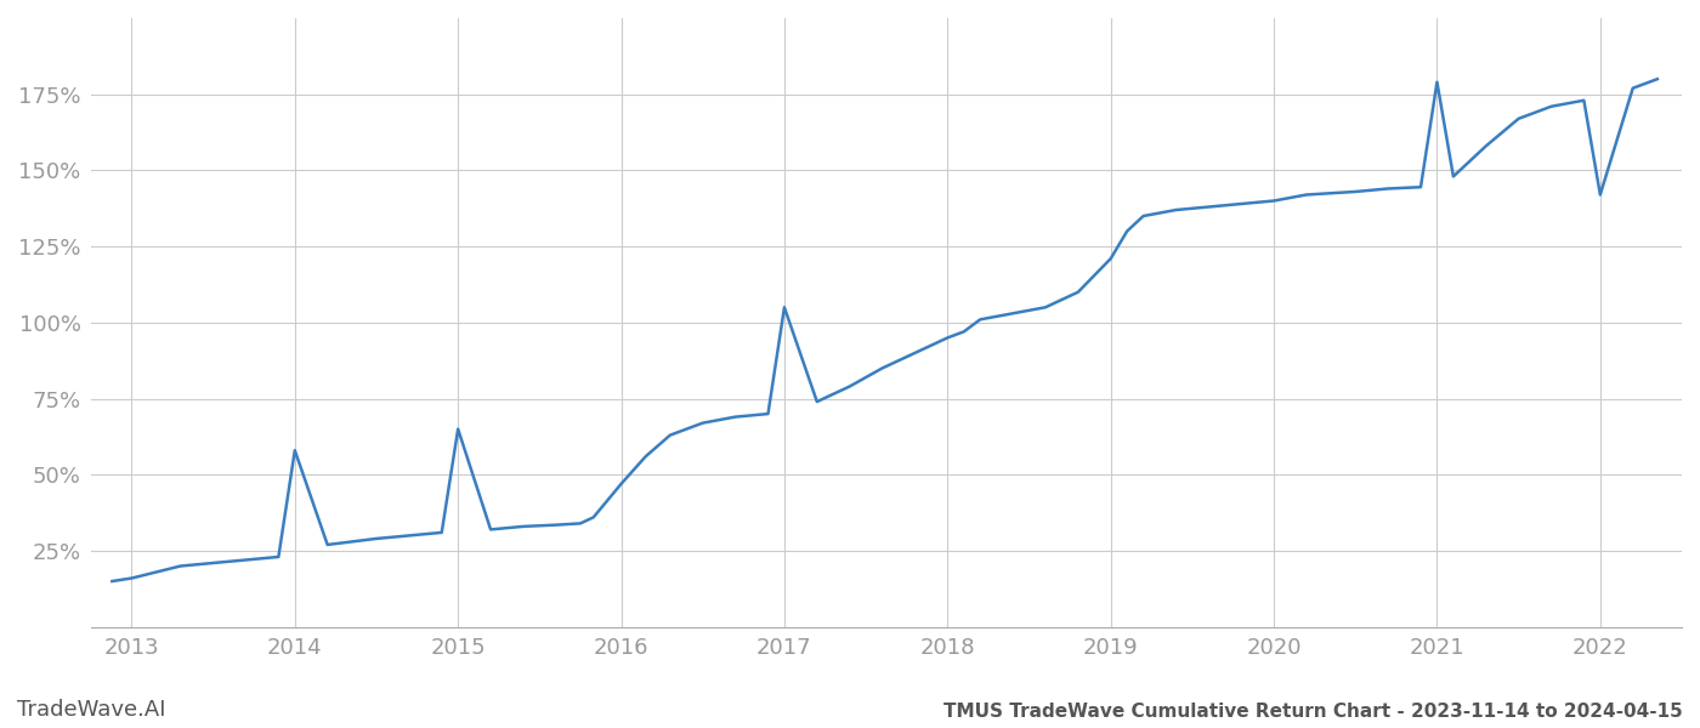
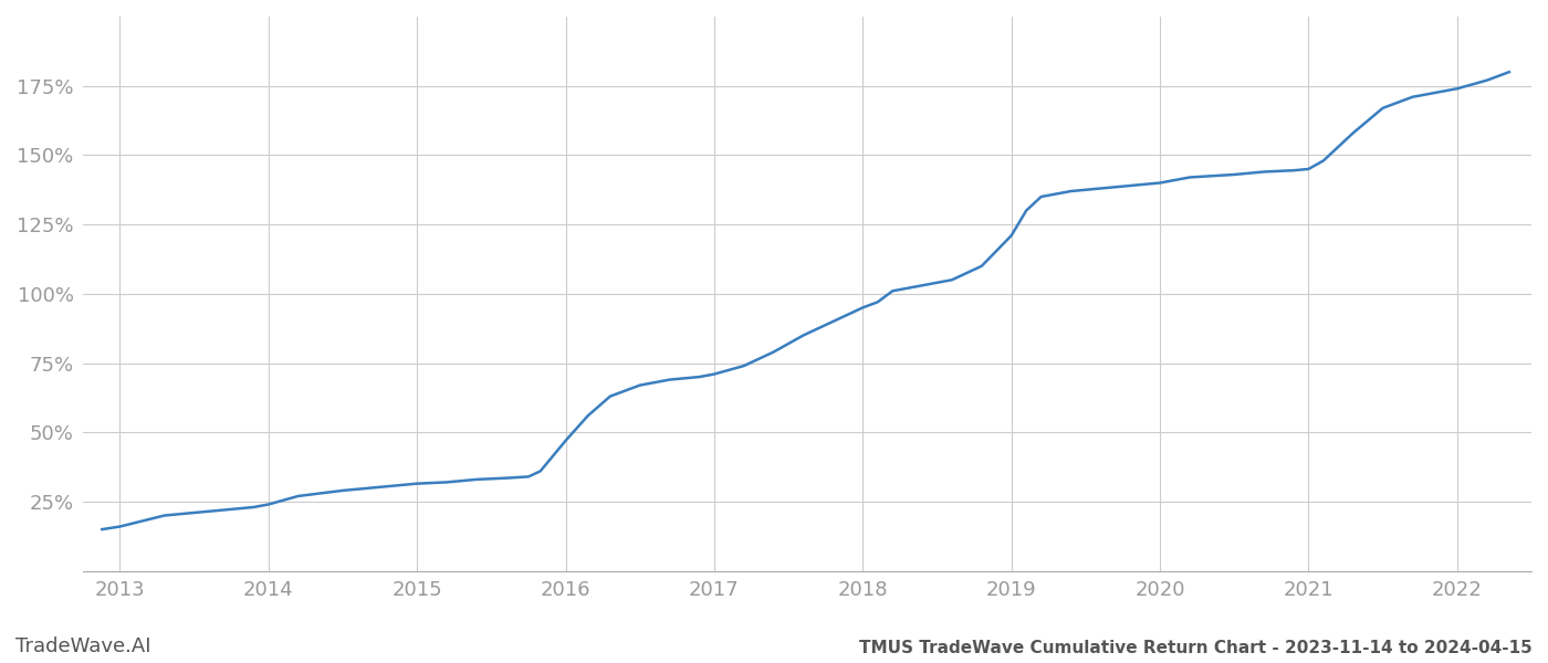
2014: 58.0% -> 24.0%
2015: 65.0% -> 31.5%
2017: 105.0% -> 71.0%
2021: 179.0% -> 145.0%
2022: 142.0% -> 174.0%
